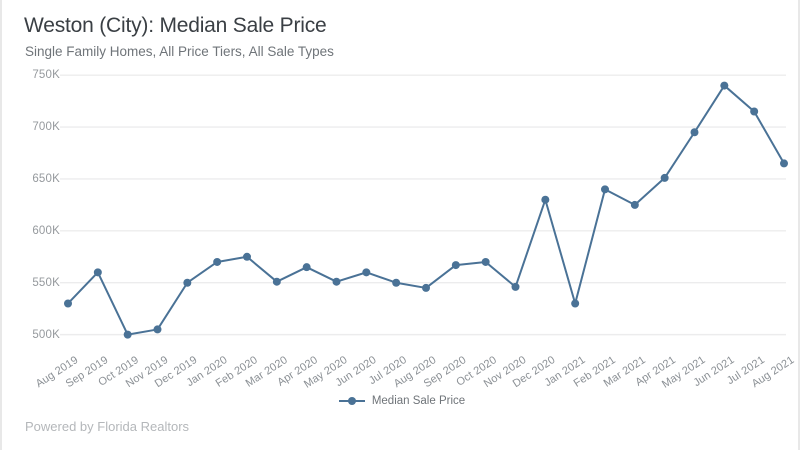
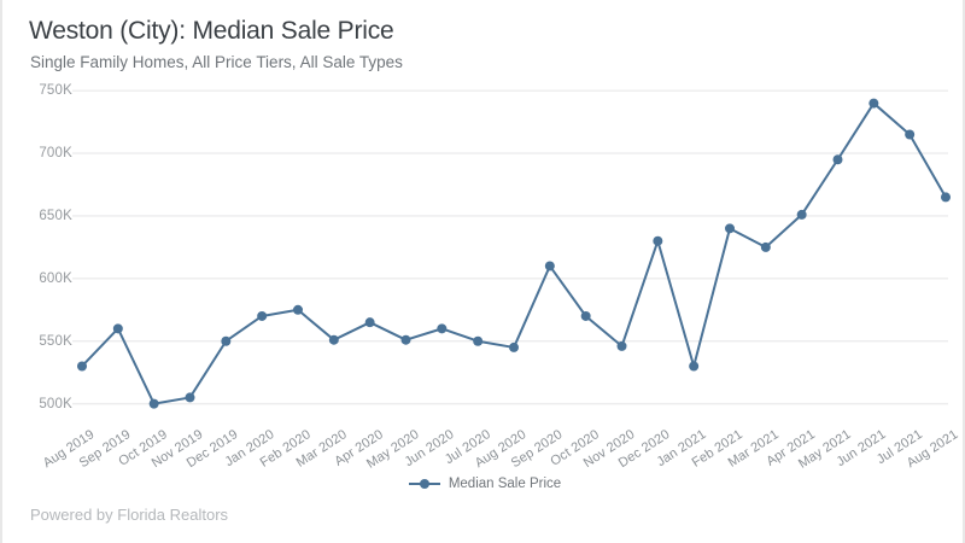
Sep 2020: 567K -> 610K
